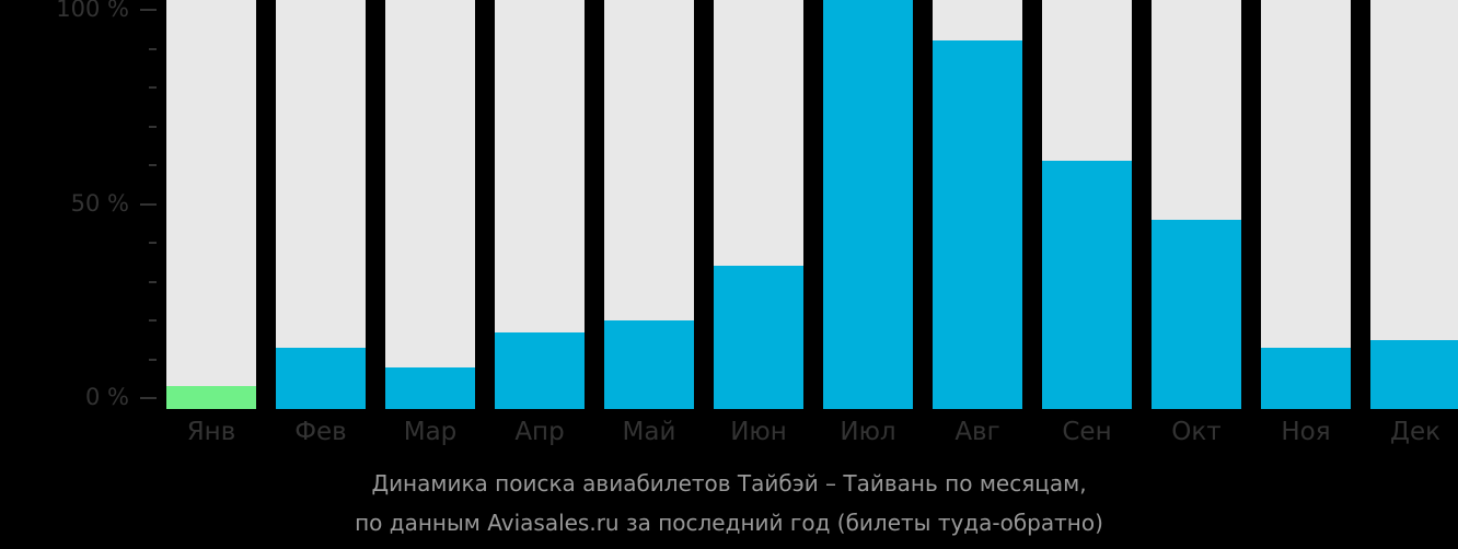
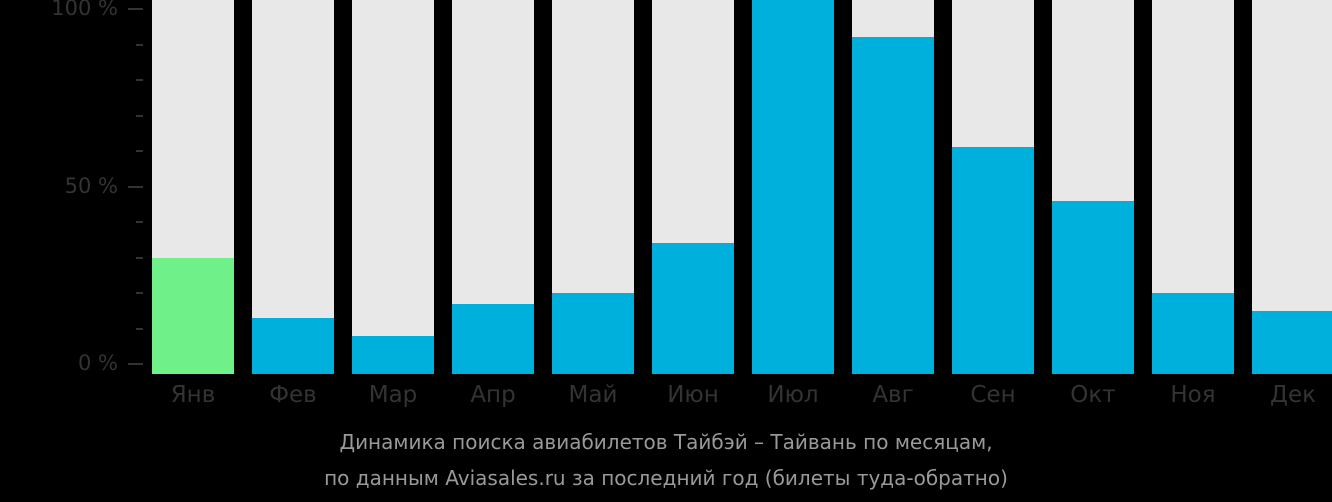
Янв: 3% -> 30%
Ноя: 13% -> 20%
